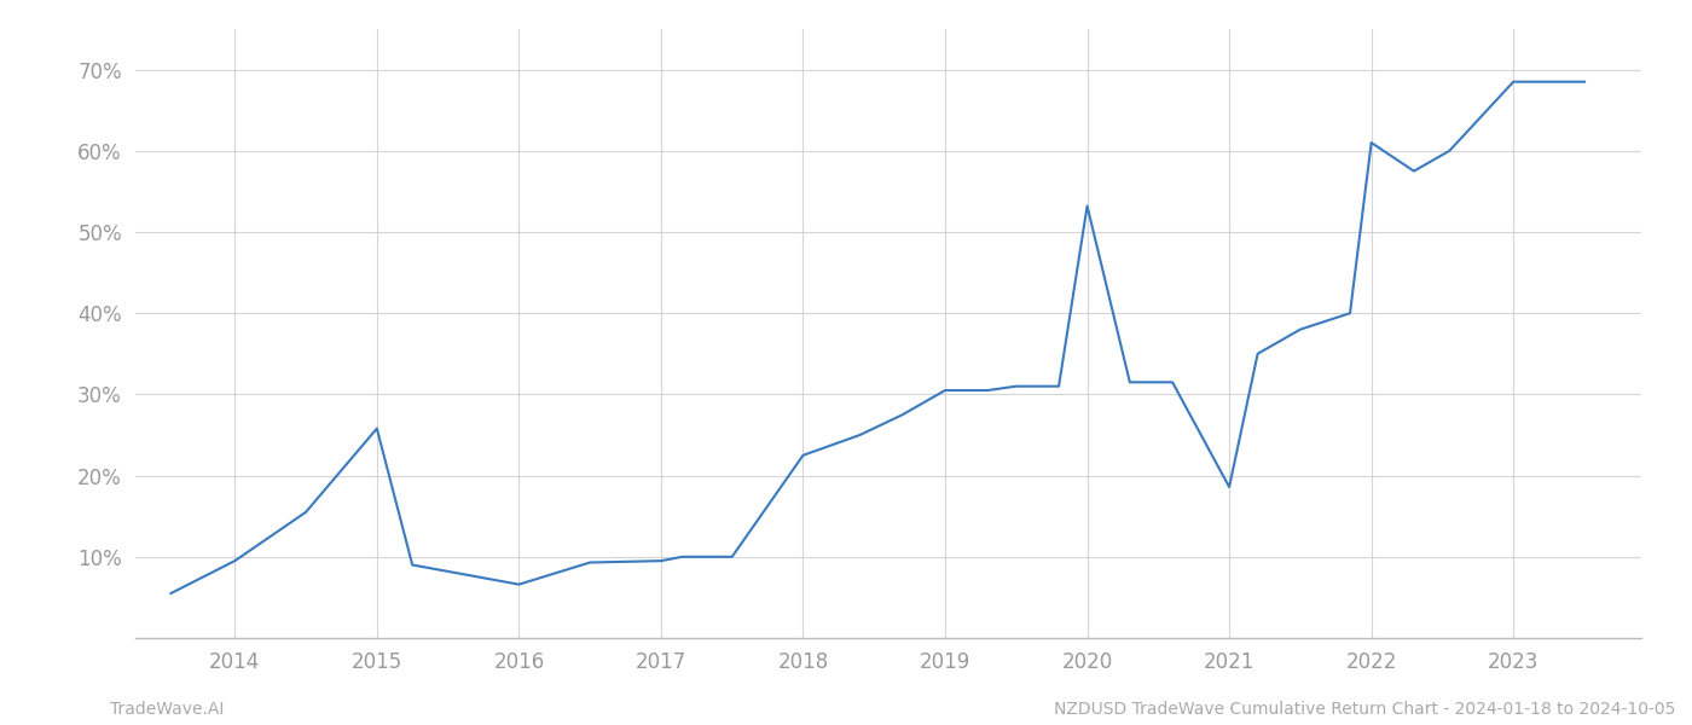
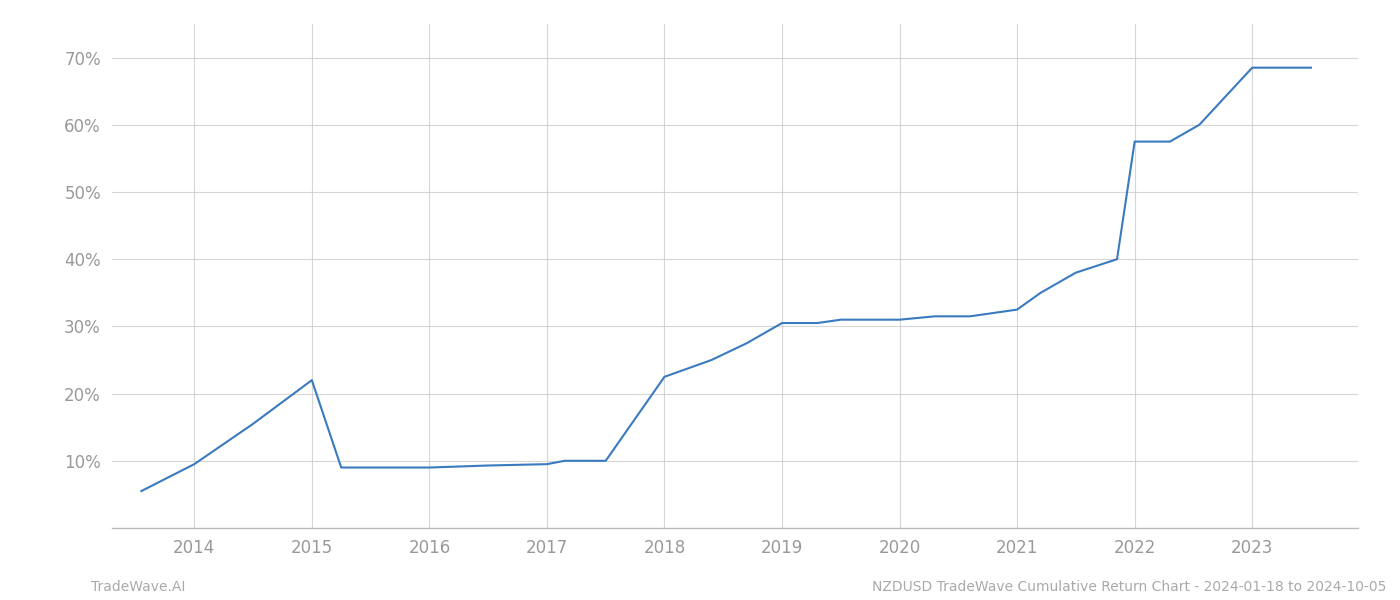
2015: 25.8% -> 22.0%
2016: 6.6% -> 9.0%
2020: 53.2% -> 31.0%
2021: 18.6% -> 32.5%
2022: 61.0% -> 57.5%
